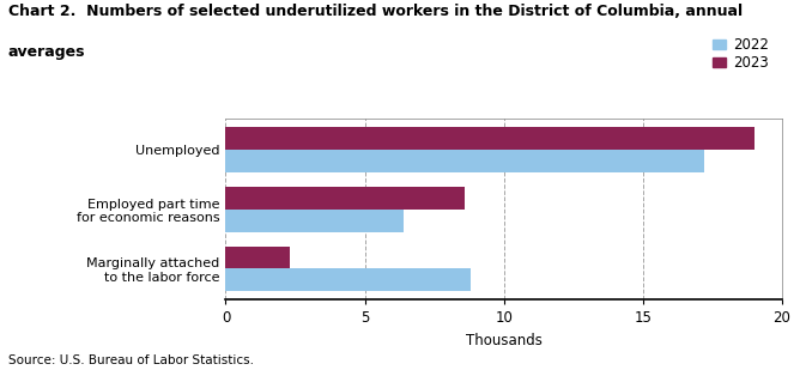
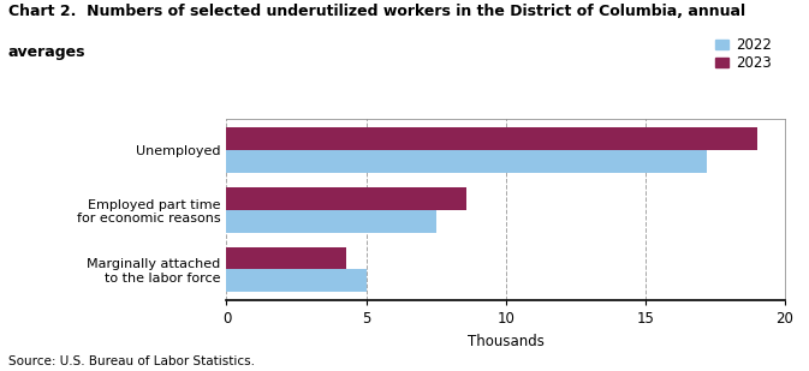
2022/Employed part time for economic reasons: 6.4 -> 7.5
2023/Marginally attached to the labor force: 2.3 -> 4.3
2022/Marginally attached to the labor force: 8.8 -> 5.0
